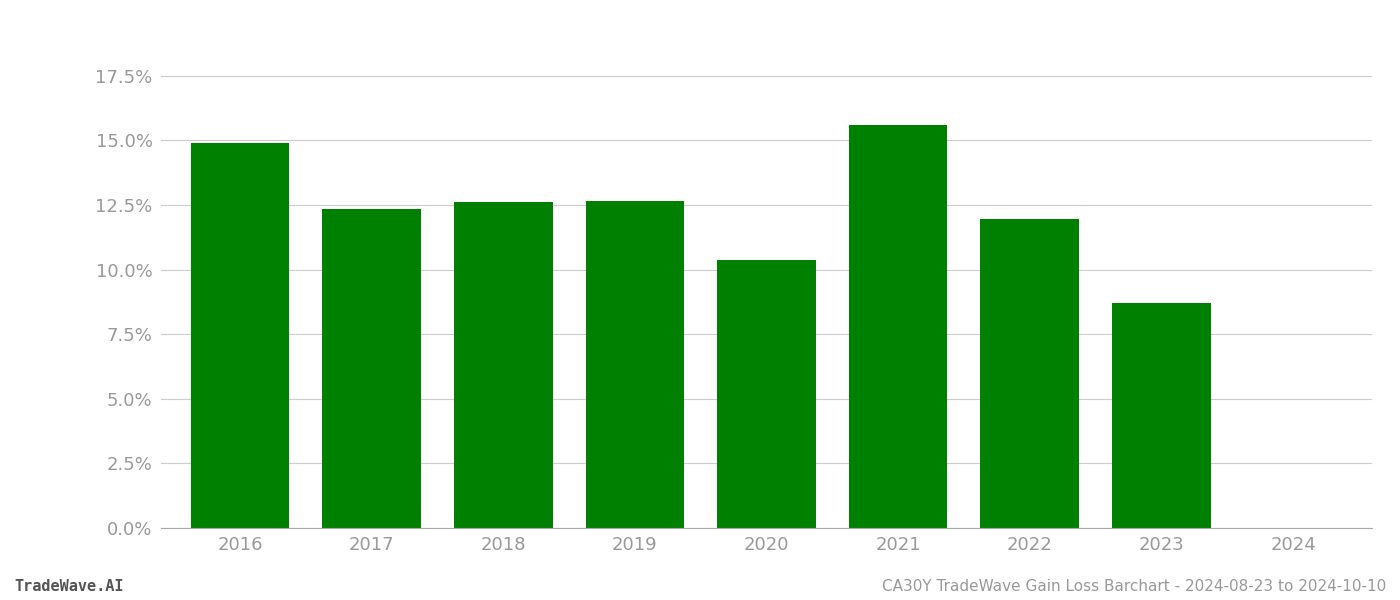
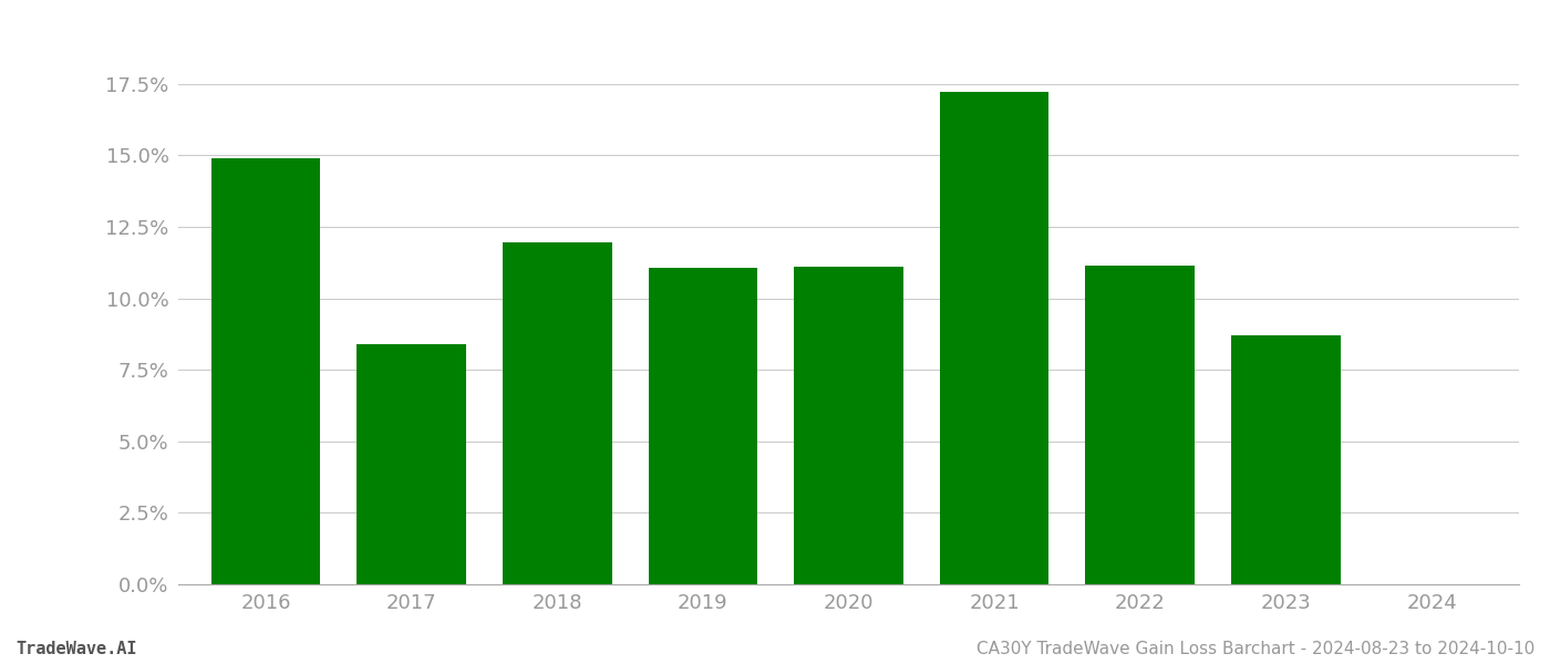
2017: 12.35% -> 8.40%
2018: 12.60% -> 11.95%
2019: 12.65% -> 11.05%
2020: 10.35% -> 11.10%
2021: 15.60% -> 17.20%
2022: 11.95% -> 11.15%
